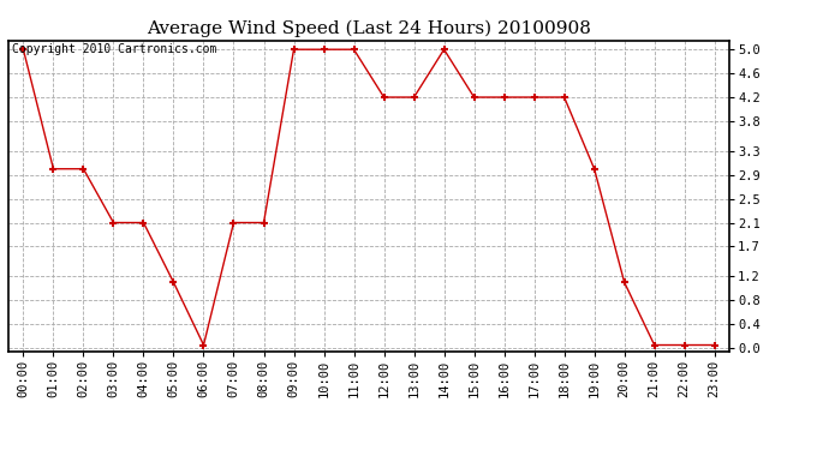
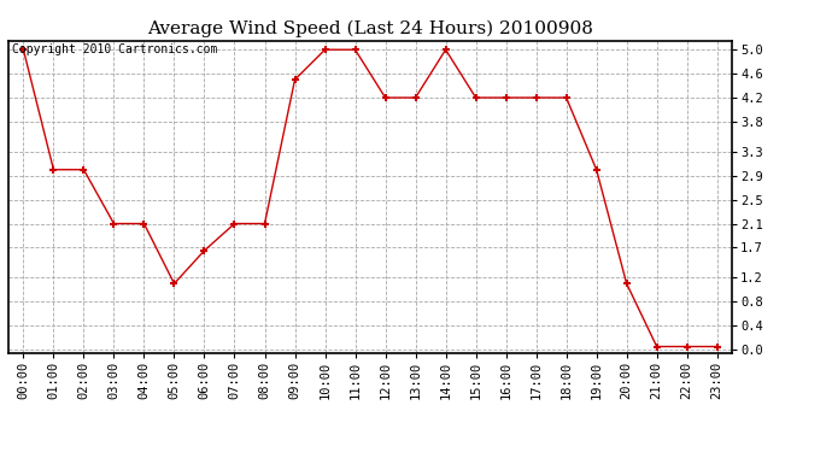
06:00: 0.05 -> 1.65
09:00: 5.00 -> 4.50
